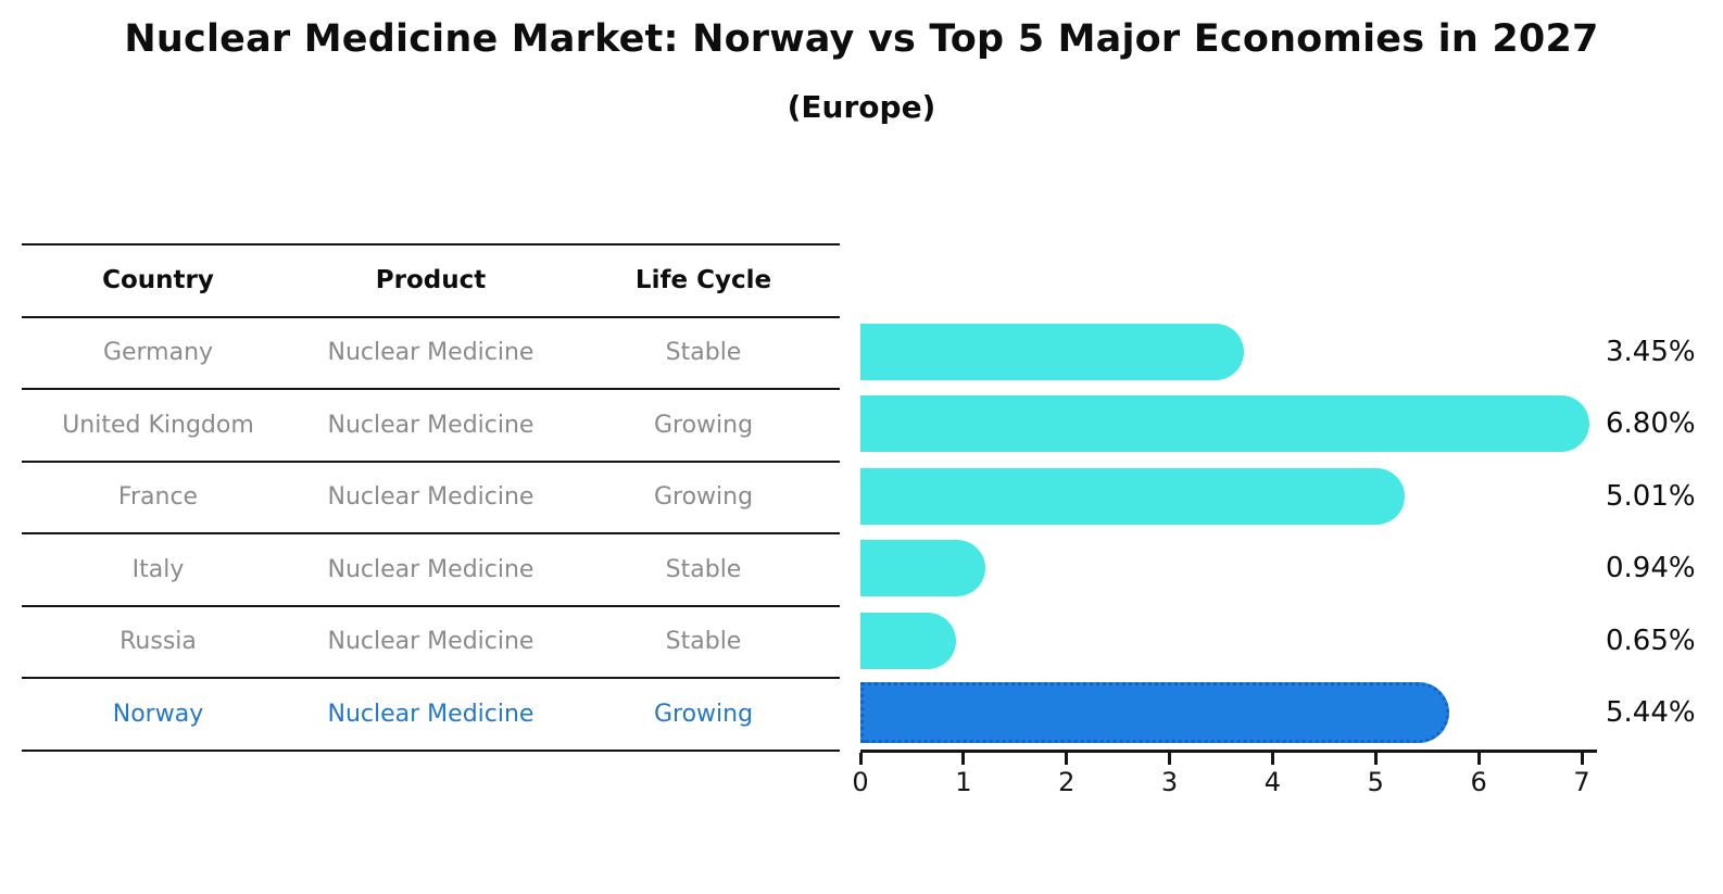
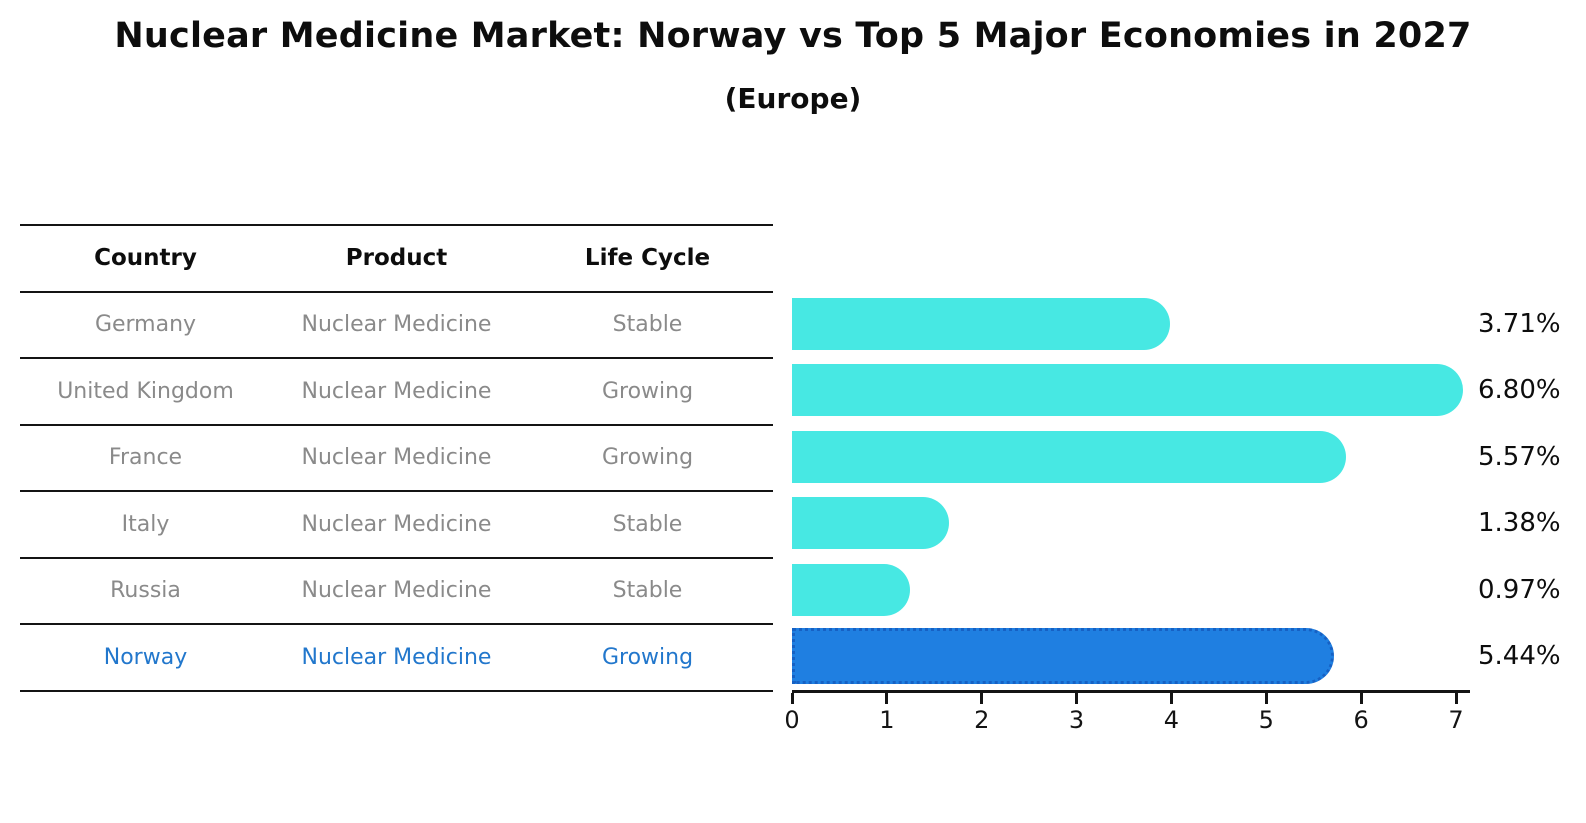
Germany: 3.45% -> 3.71%
France: 5.01% -> 5.57%
Italy: 0.94% -> 1.38%
Russia: 0.65% -> 0.97%
